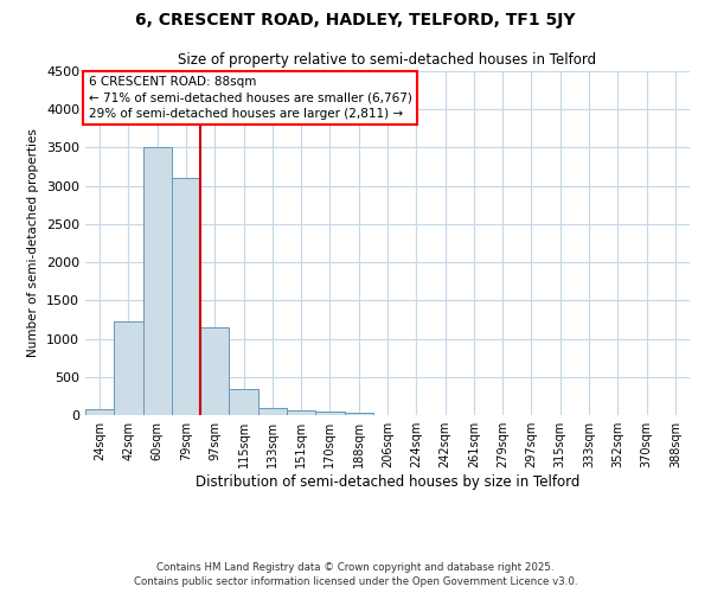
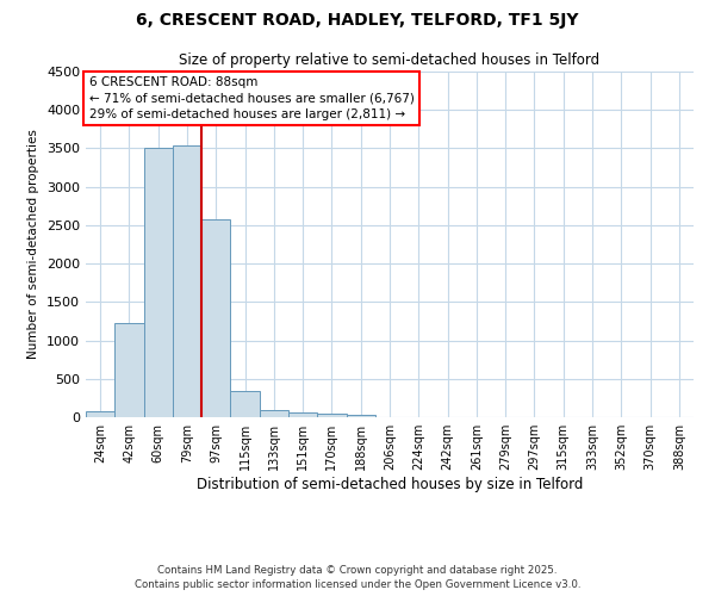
79sqm: 3100 -> 3540
97sqm: 1150 -> 2580
